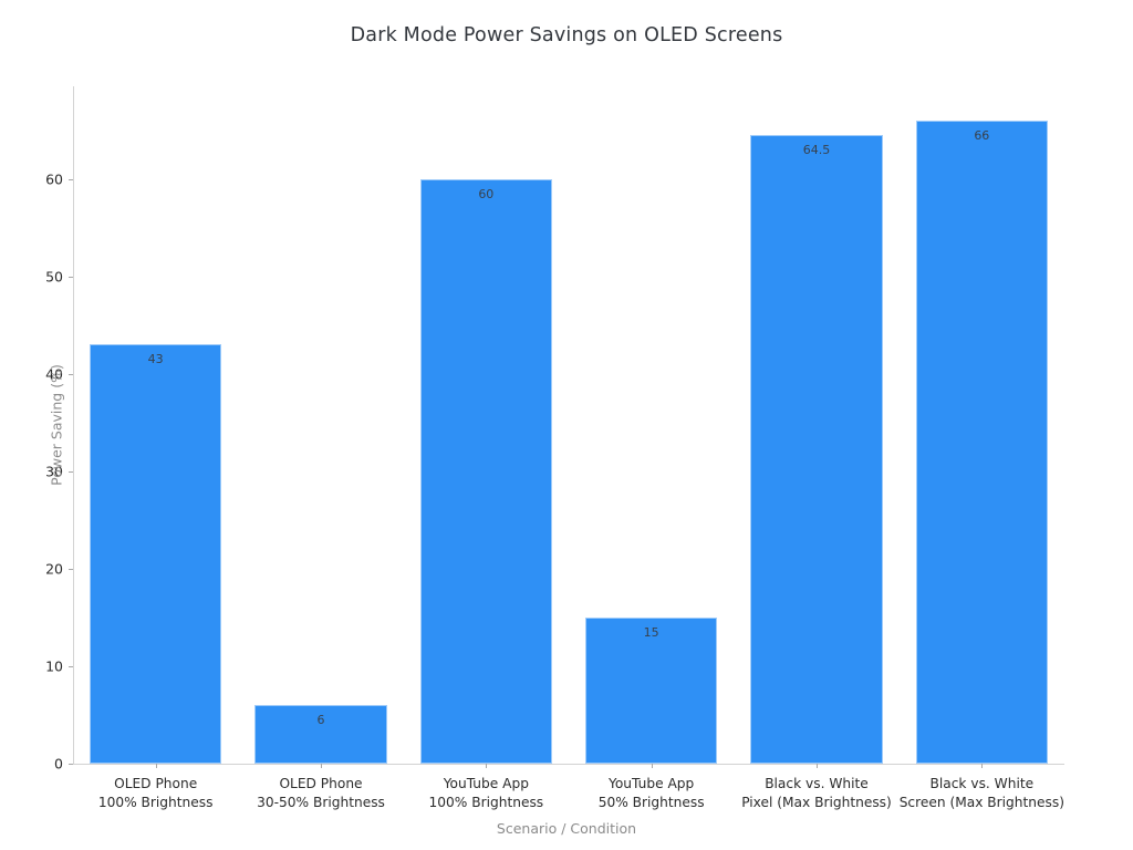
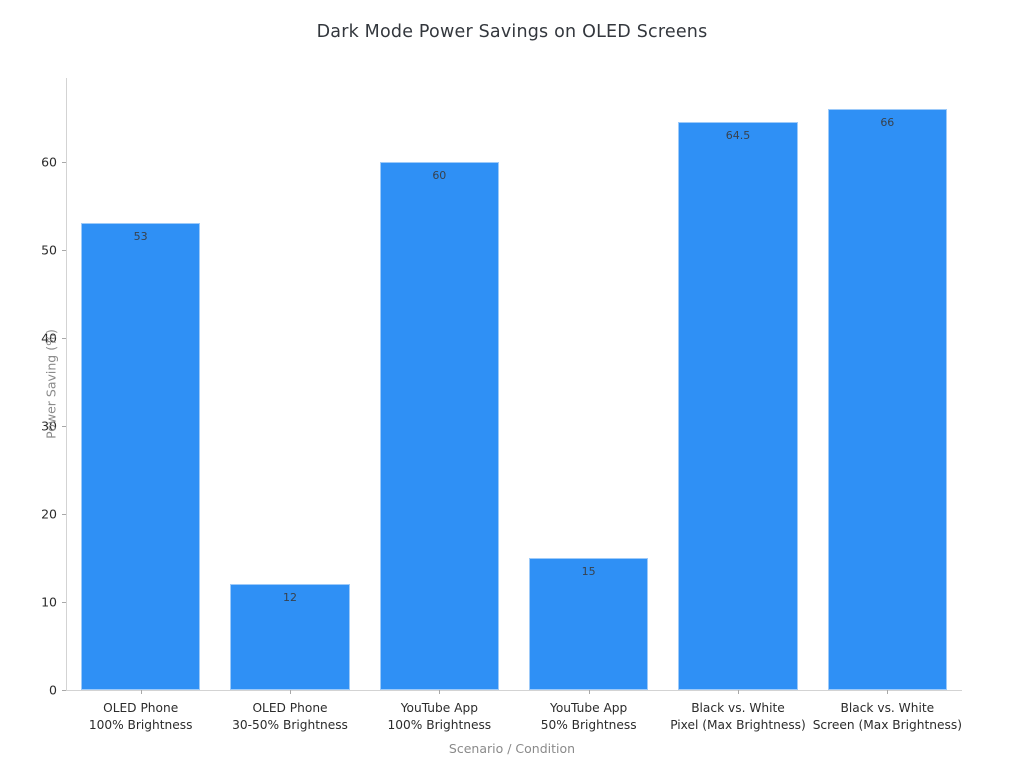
OLED Phone 100% Brightness: 43 -> 53
OLED Phone 30-50% Brightness: 6 -> 12
